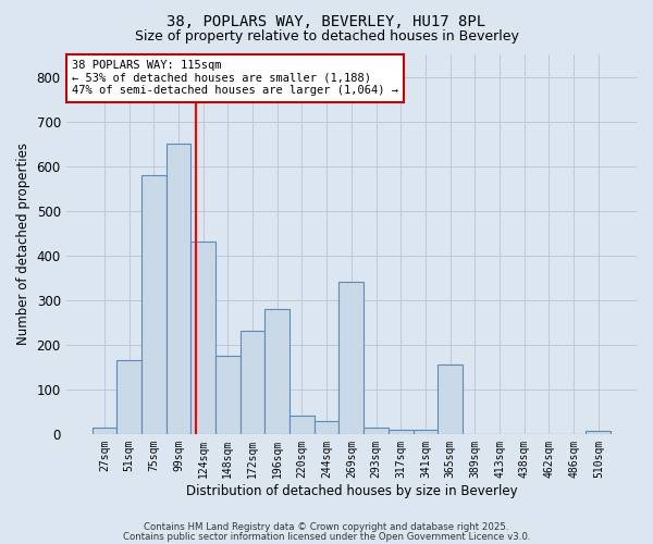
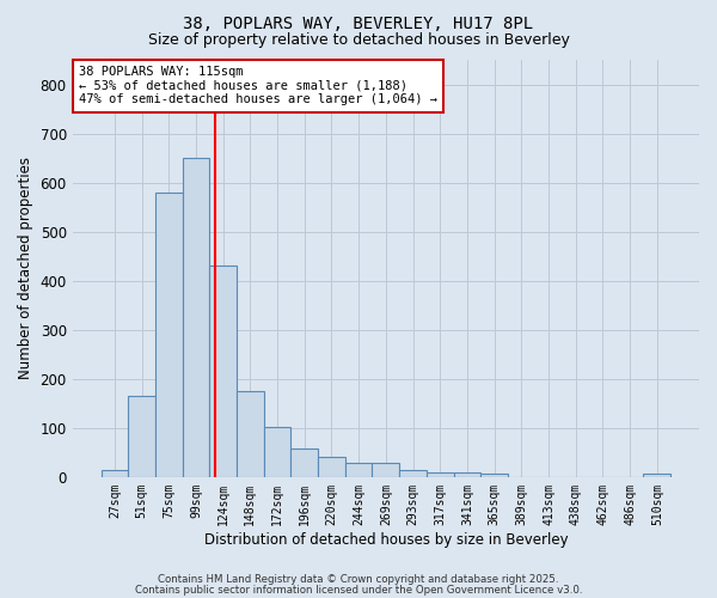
172sqm: 230 -> 103
196sqm: 280 -> 57
269sqm: 340 -> 30
365sqm: 155 -> 8
